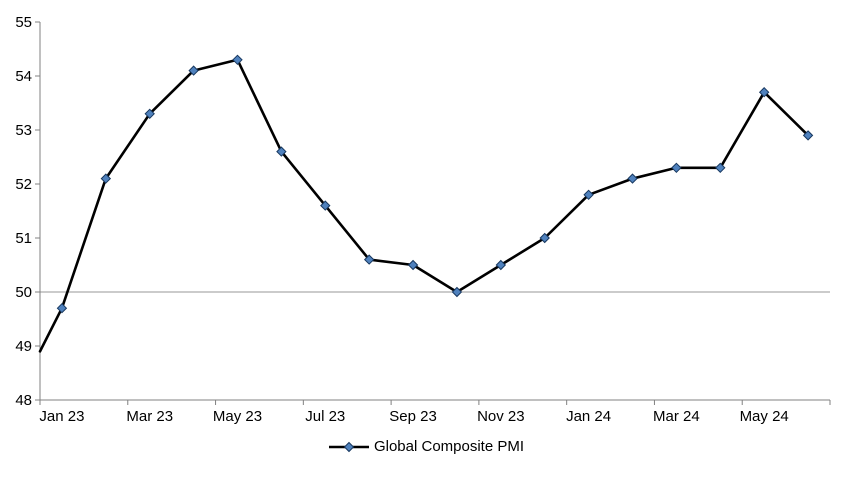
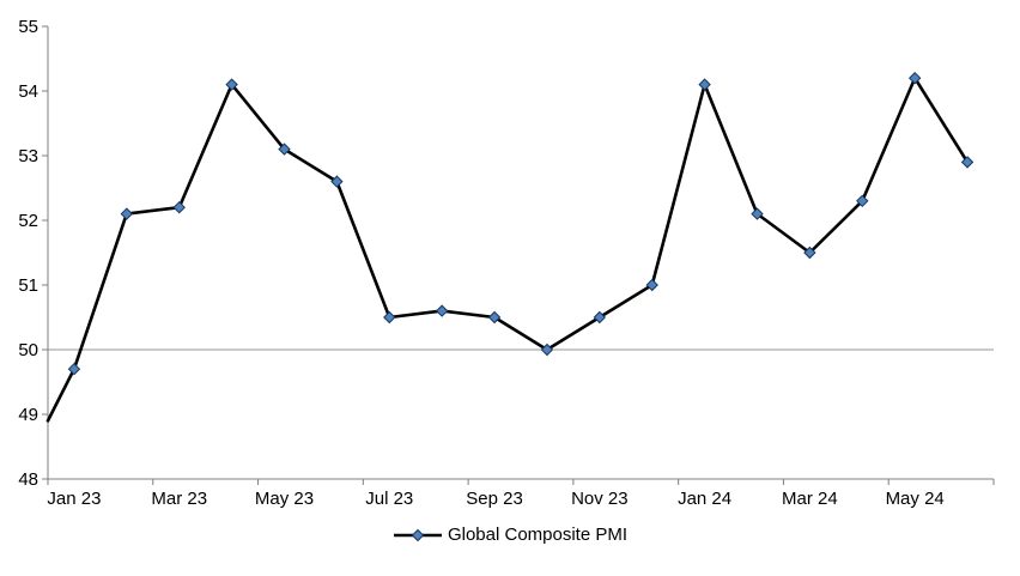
Mar 23: 53.3 -> 52.2
May 23: 54.3 -> 53.1
Jul 23: 51.6 -> 50.5
Jan 24: 51.8 -> 54.1
Mar 24: 52.3 -> 51.5
May 24: 53.7 -> 54.2
